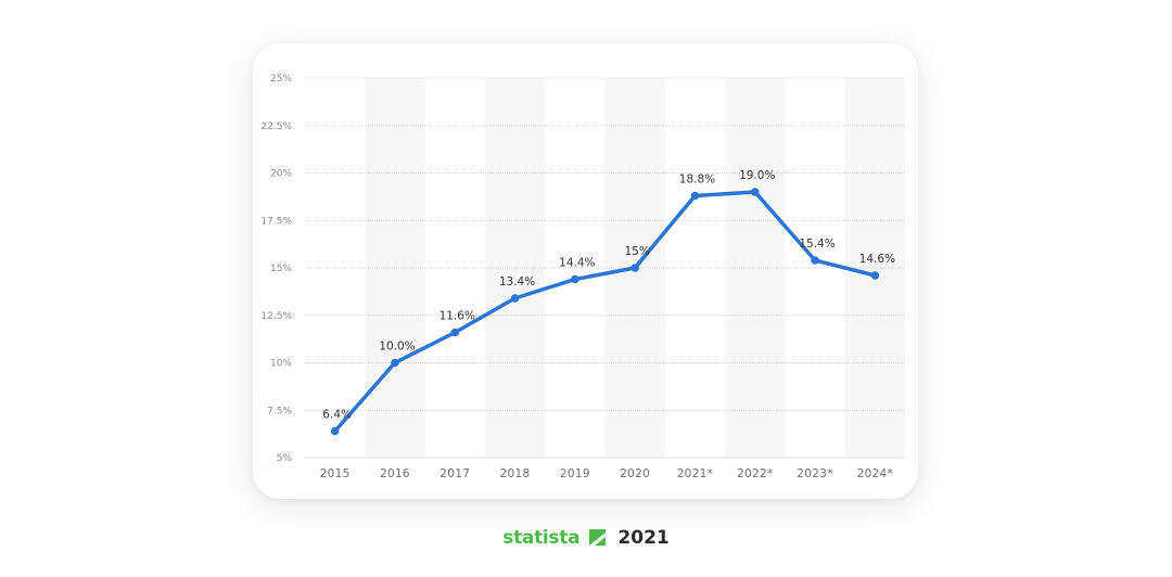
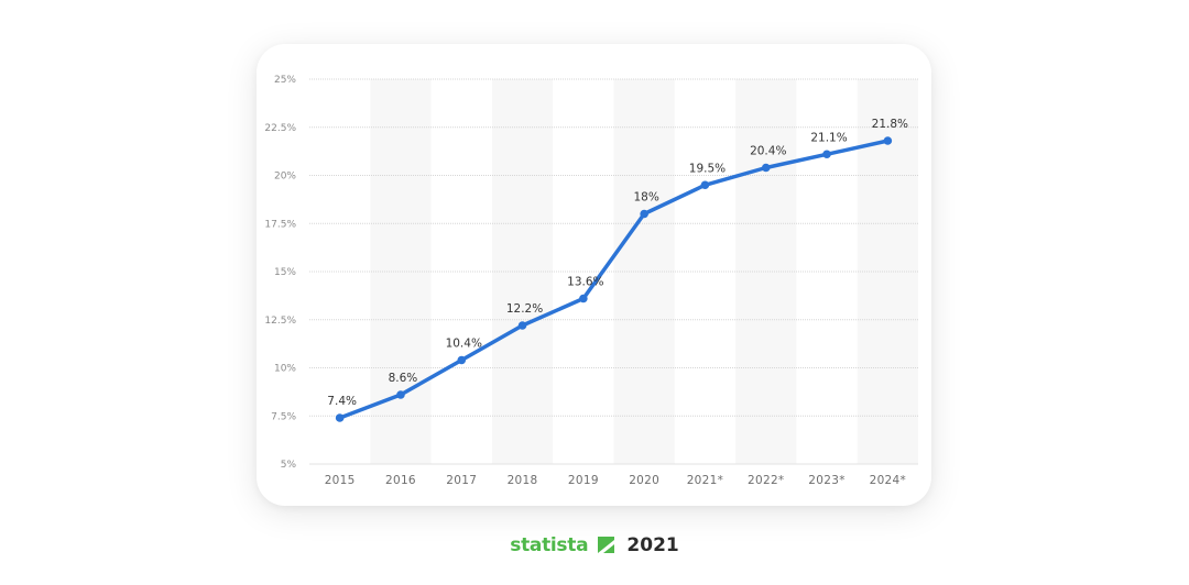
2015: 6.4% -> 7.4%
2016: 10.0% -> 8.6%
2017: 11.6% -> 10.4%
2018: 13.4% -> 12.2%
2019: 14.4% -> 13.6%
2020: 15% -> 18%
2021*: 18.8% -> 19.5%
2022*: 19.0% -> 20.4%
2023*: 15.4% -> 21.1%
2024*: 14.6% -> 21.8%
